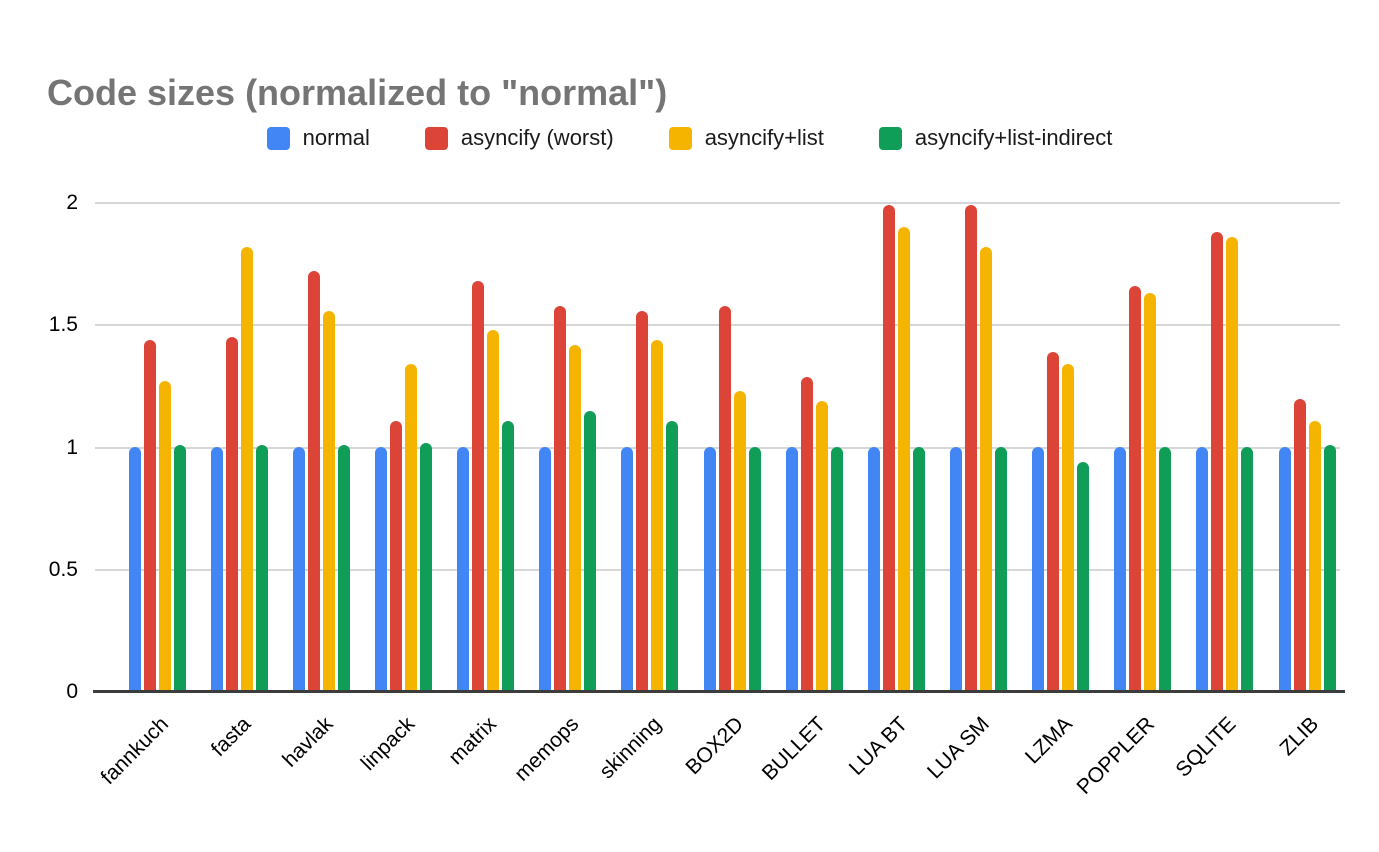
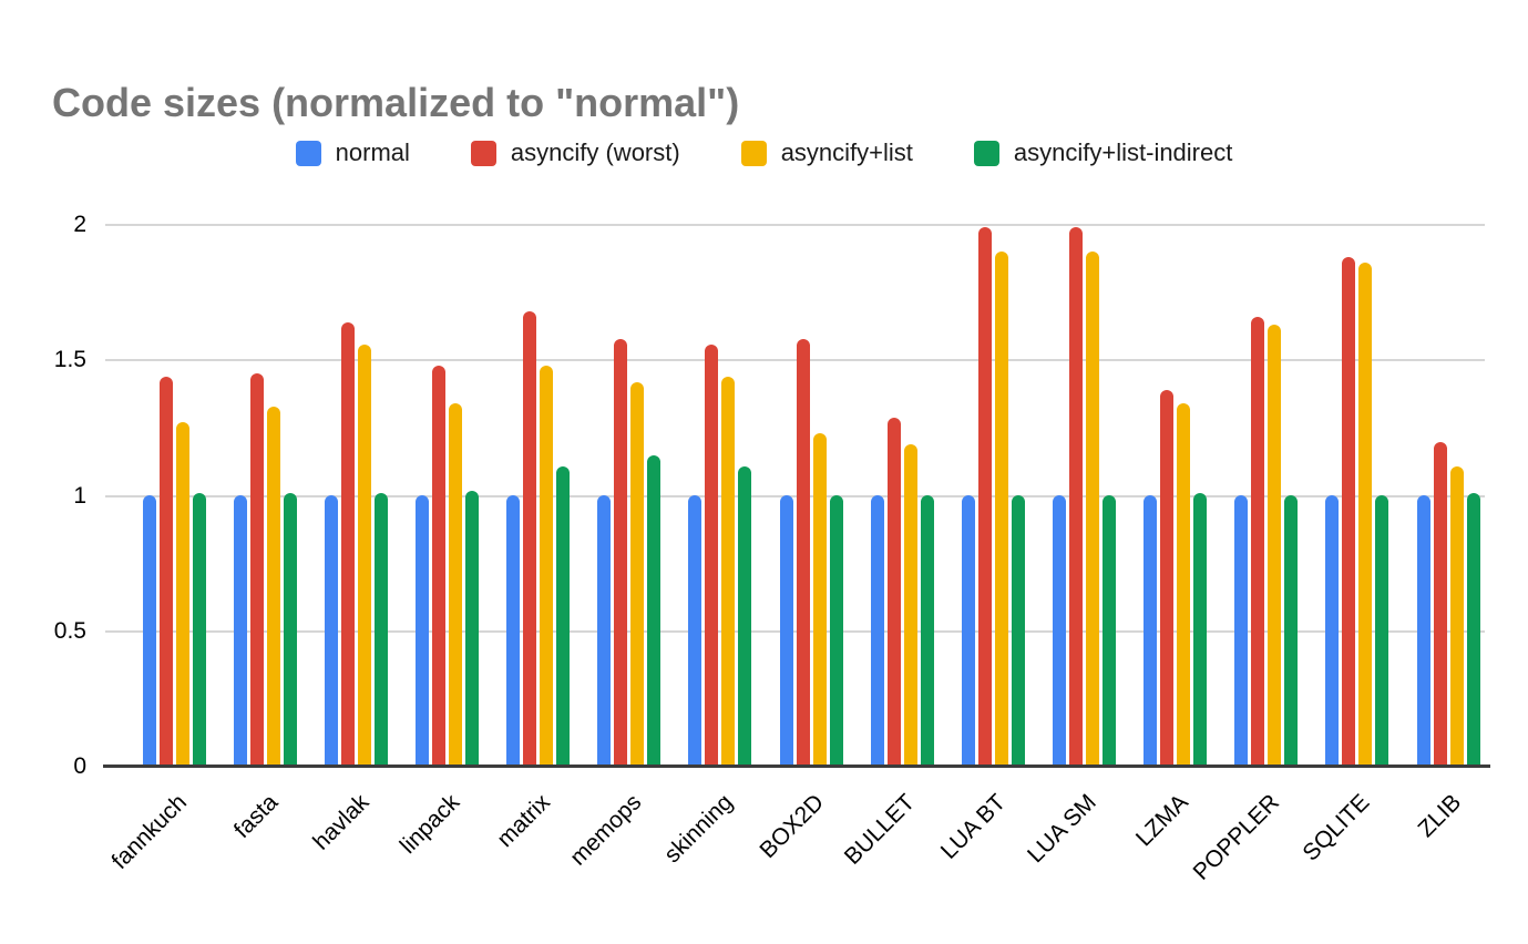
asyncify+list/fasta: 1.82 -> 1.33
asyncify (worst)/havlak: 1.72 -> 1.64
asyncify (worst)/linpack: 1.11 -> 1.48
asyncify+list/LUA SM: 1.82 -> 1.90
asyncify+list-indirect/LZMA: 0.94 -> 1.01
